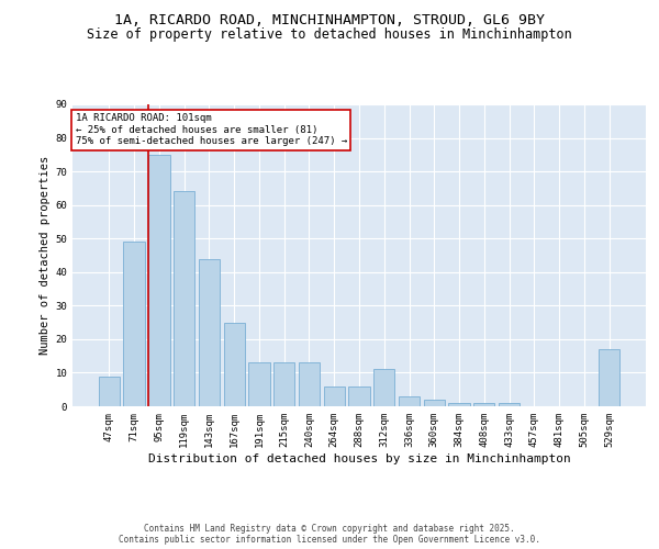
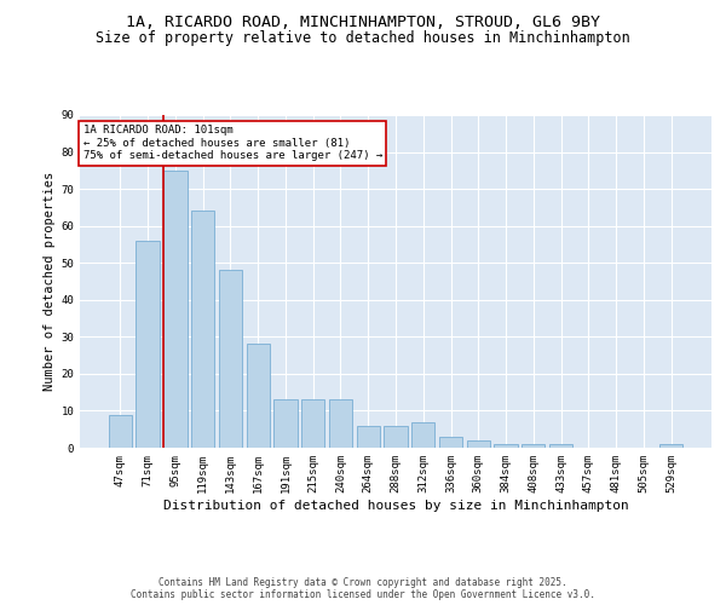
71sqm: 49 -> 56
143sqm: 44 -> 48
167sqm: 25 -> 28
312sqm: 11 -> 7
529sqm: 17 -> 1
